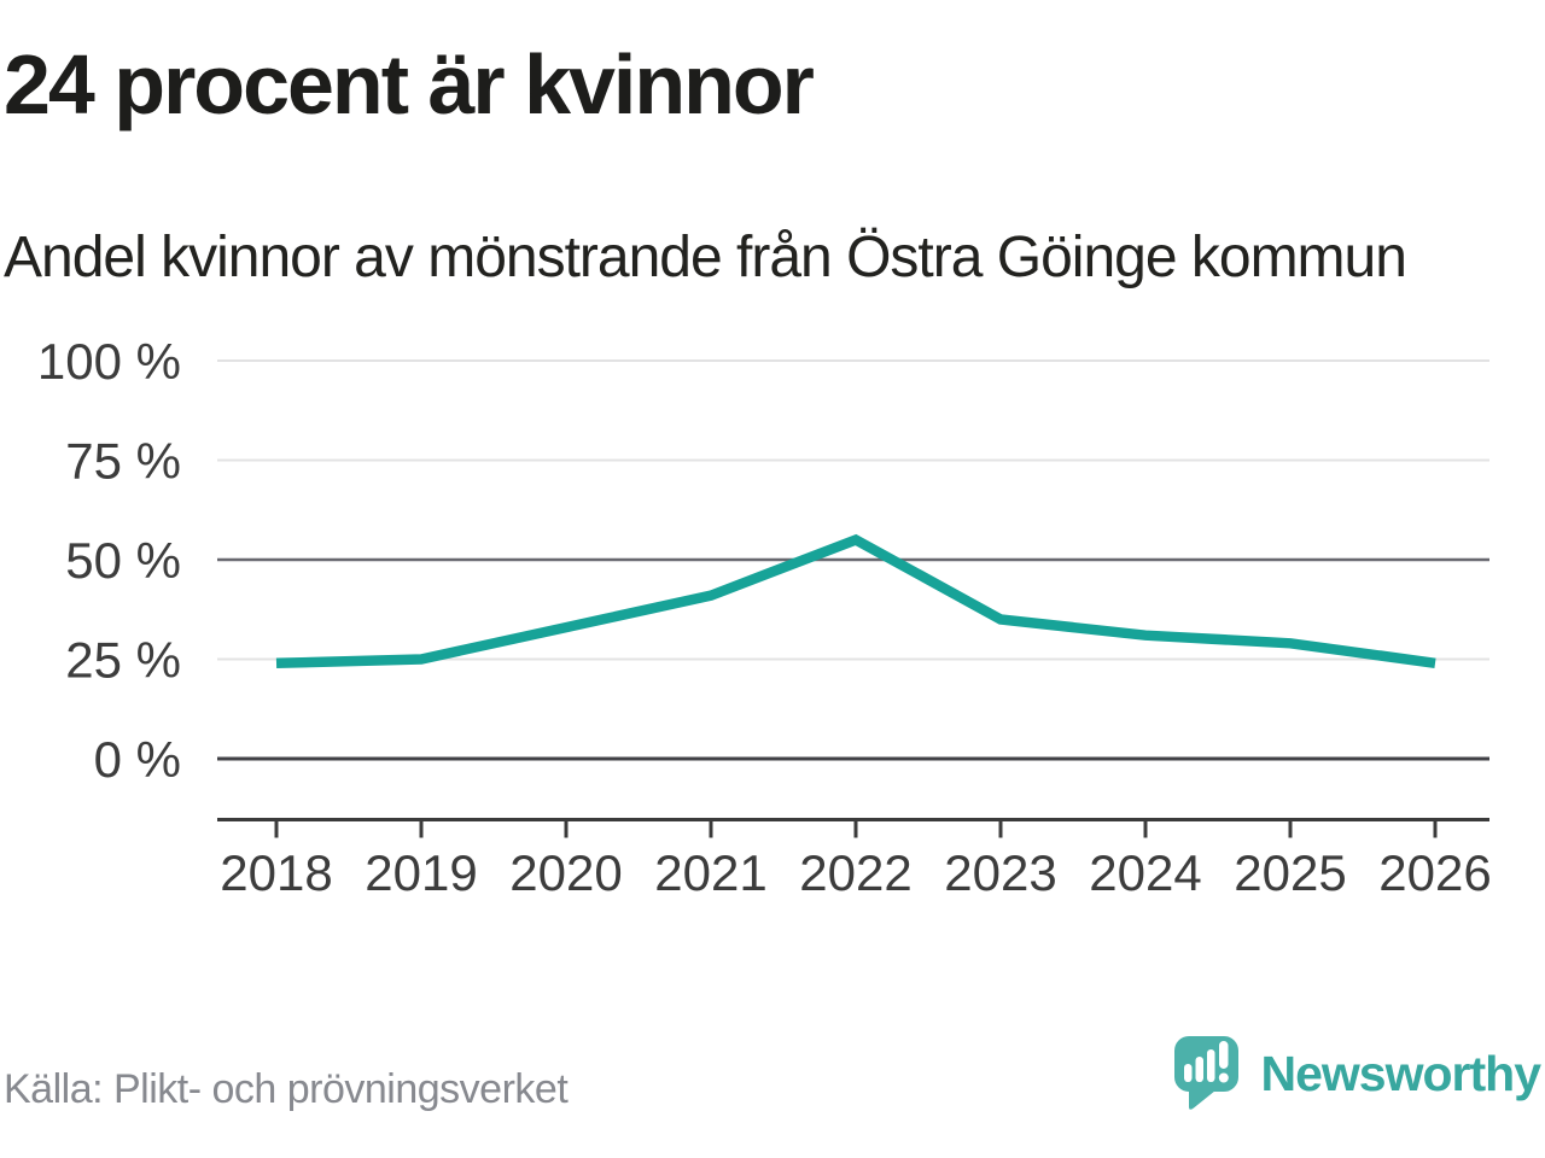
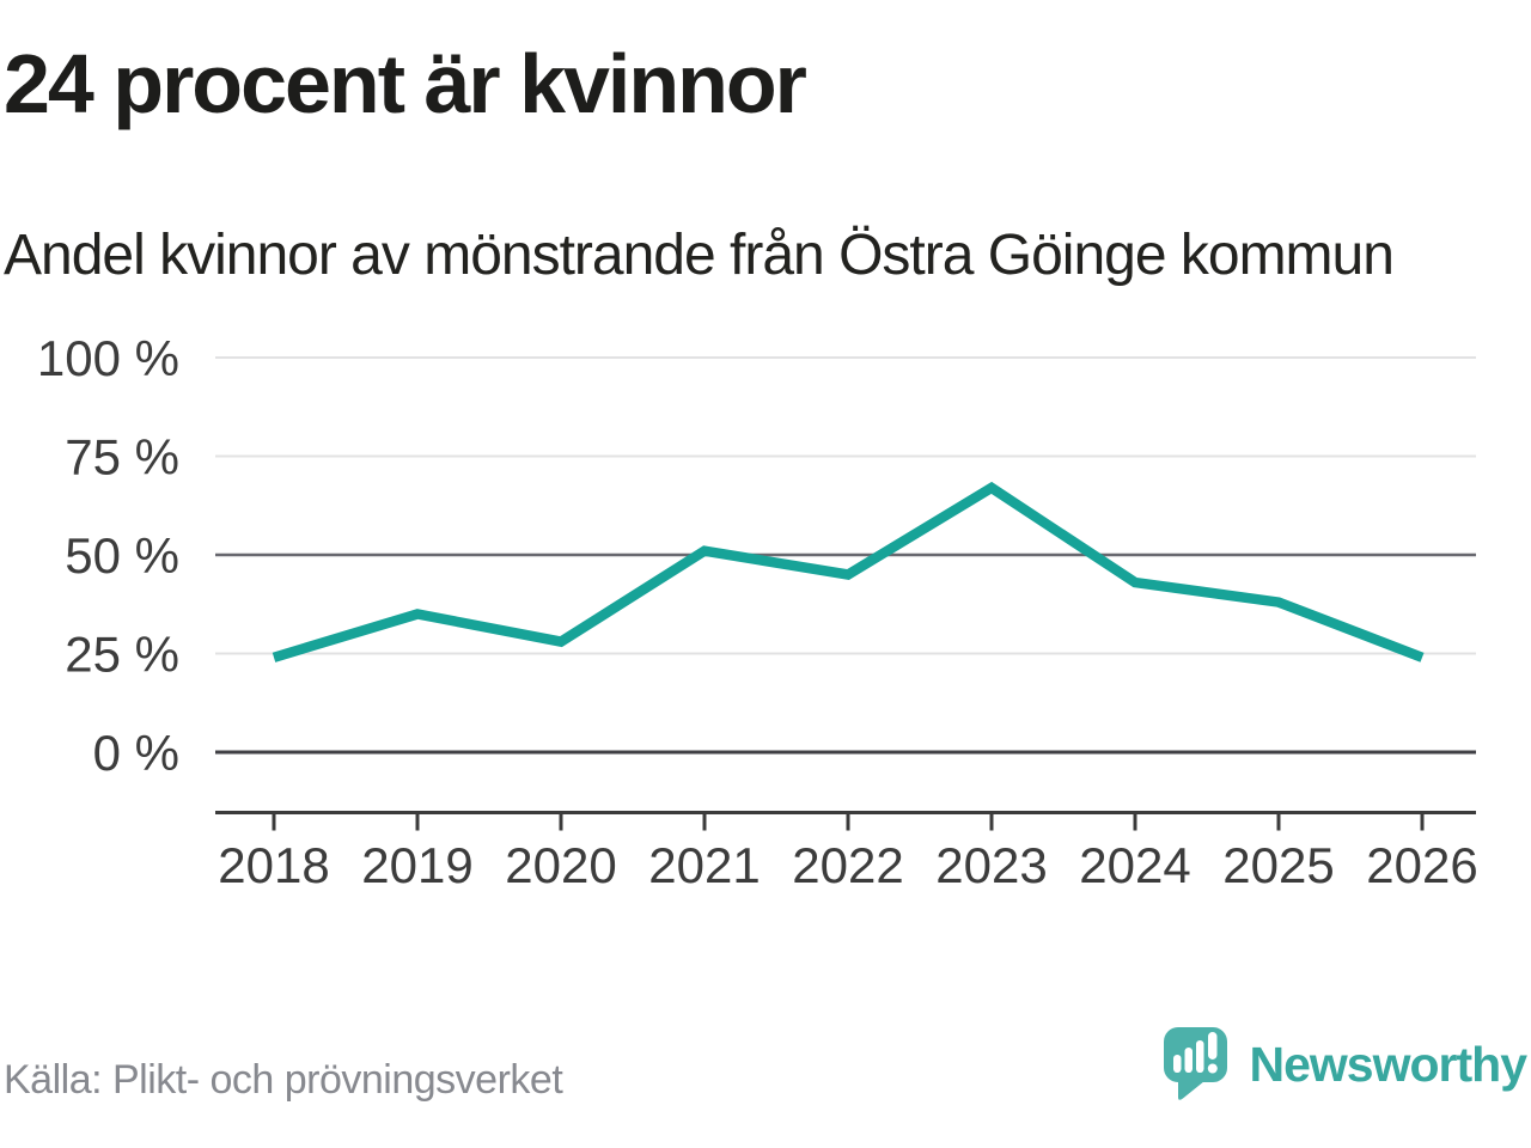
2019: 25% -> 35%
2020: 33% -> 28%
2021: 41% -> 51%
2022: 55% -> 45%
2023: 35% -> 67%
2024: 31% -> 43%
2025: 29% -> 38%
